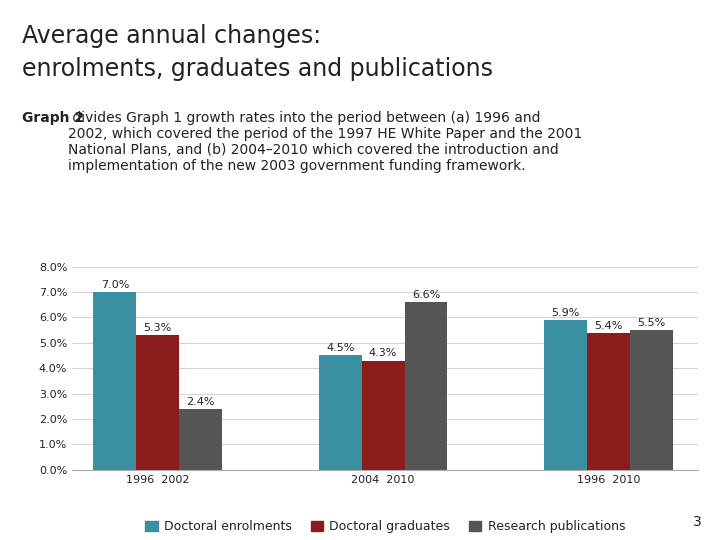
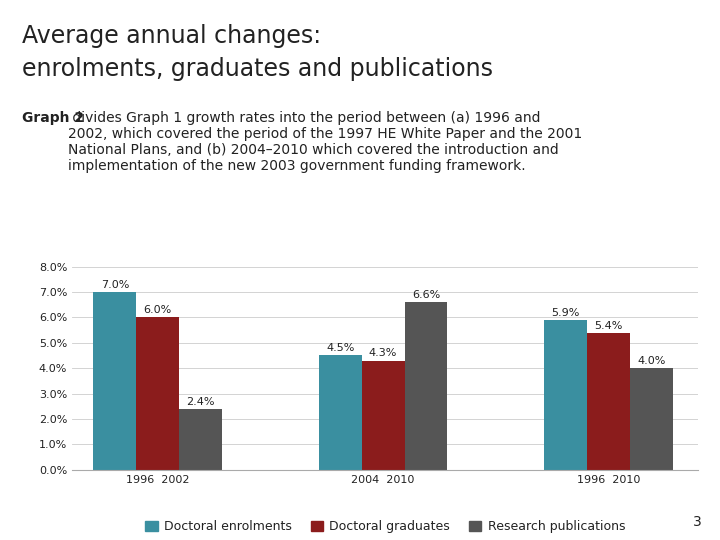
Doctoral graduates/1996 2002: 5.3% -> 6.0%
Research publications/1996 2010: 5.5% -> 4.0%
